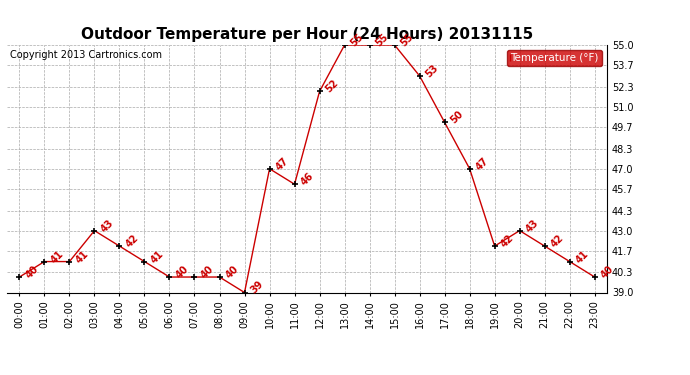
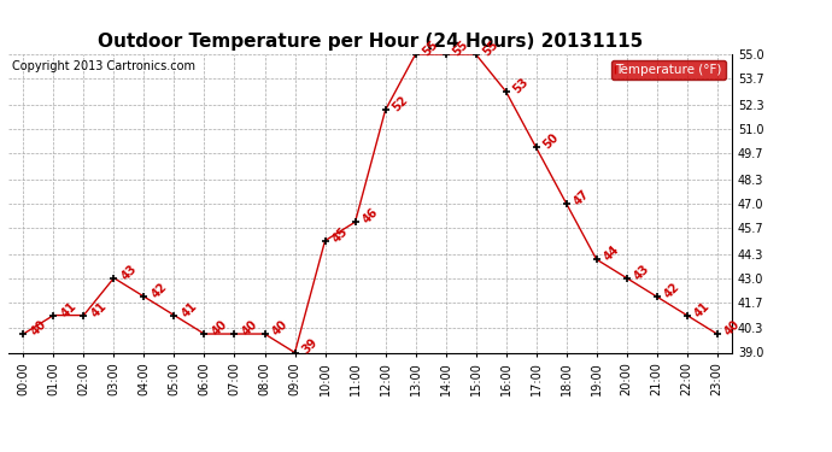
10:00: 47 -> 45
19:00: 42 -> 44
